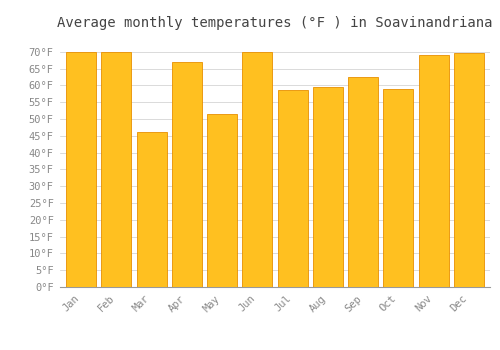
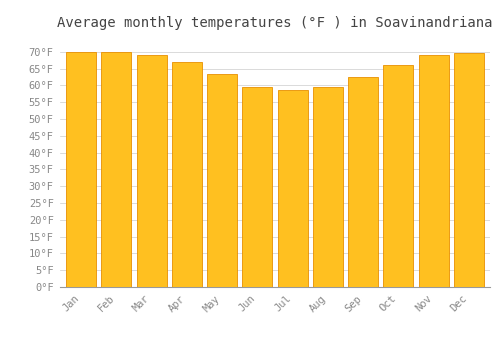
Mar: 46.0°F -> 69.0°F
May: 51.5°F -> 63.5°F
Jun: 70.0°F -> 59.5°F
Oct: 59.0°F -> 66.0°F
